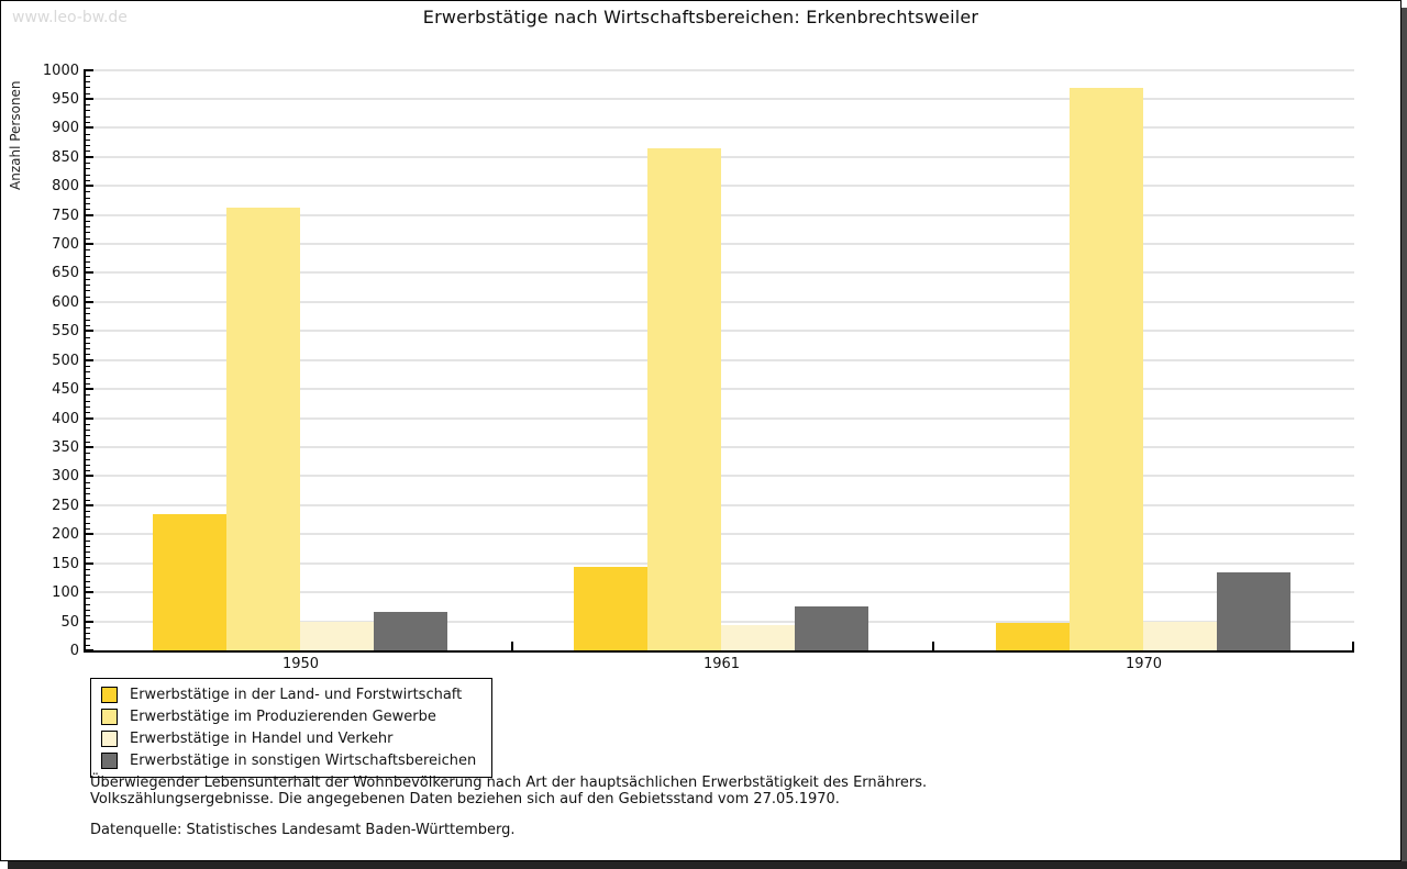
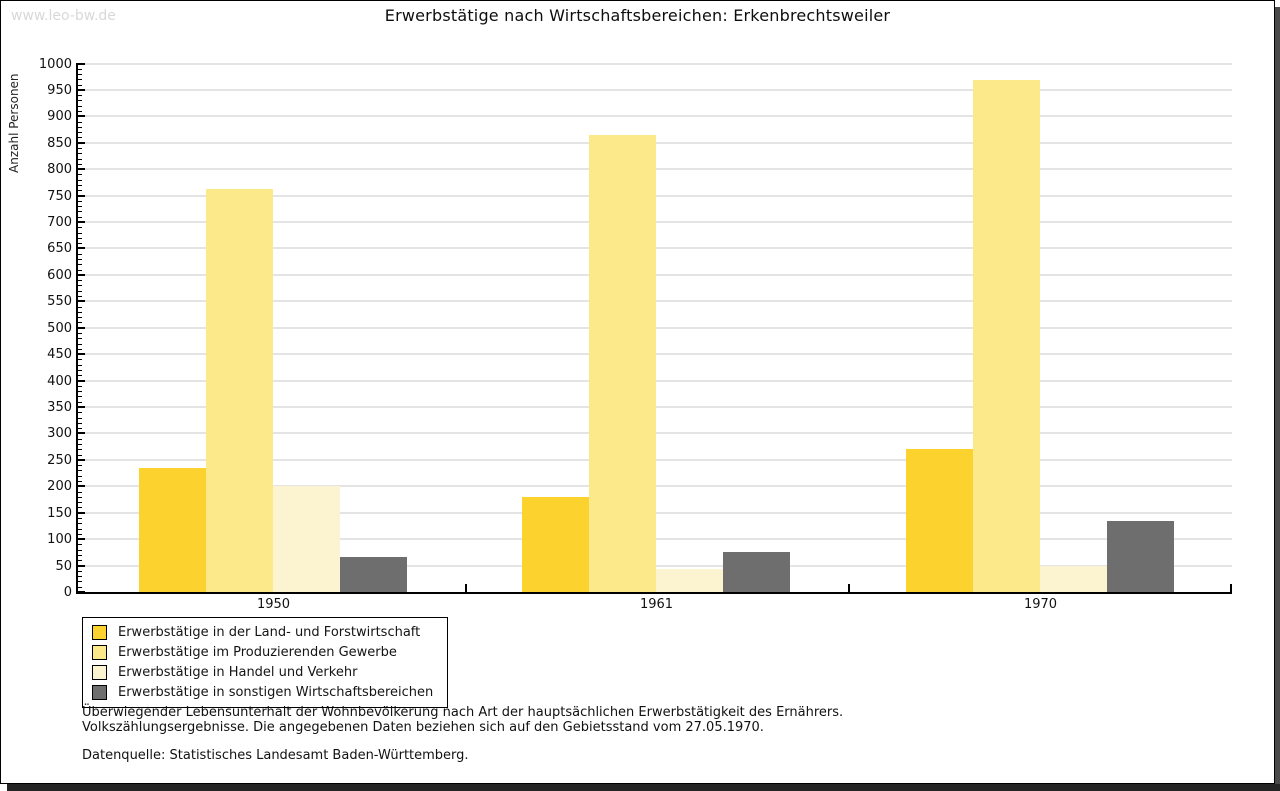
Erwerbstätige in Handel und Verkehr/1950: 50 -> 200
Erwerbstätige in der Land- und Forstwirtschaft/1961: 140 -> 180
Erwerbstätige in der Land- und Forstwirtschaft/1970: 50 -> 270
